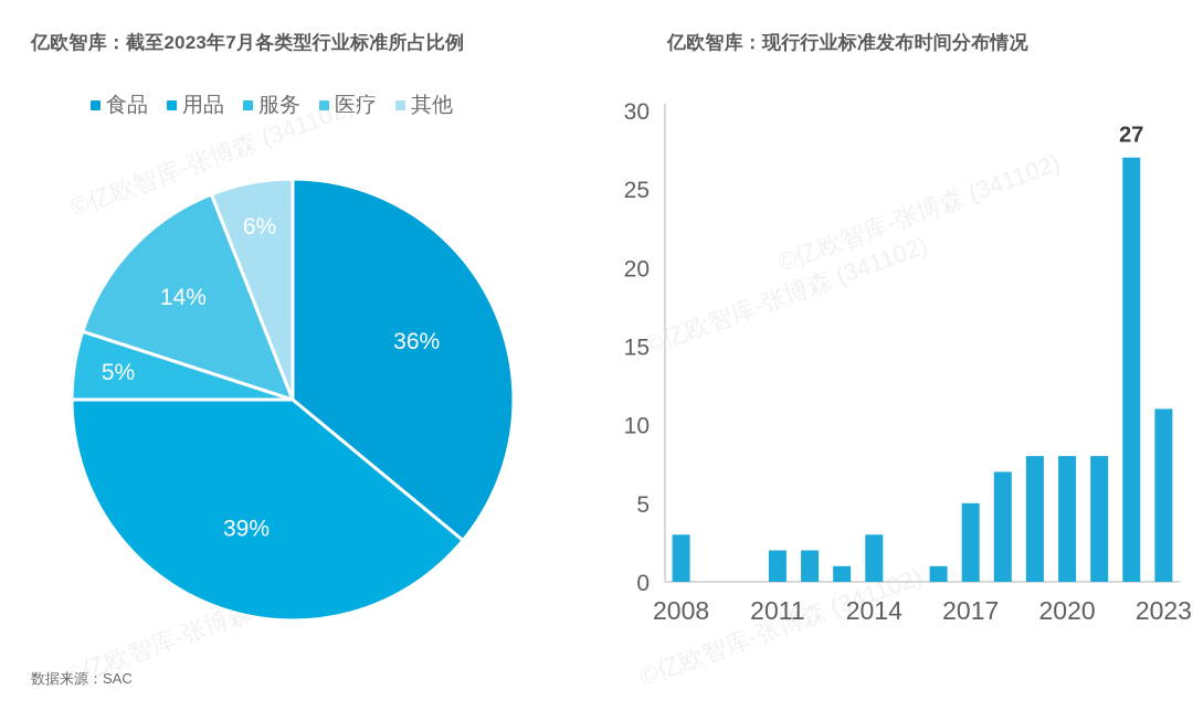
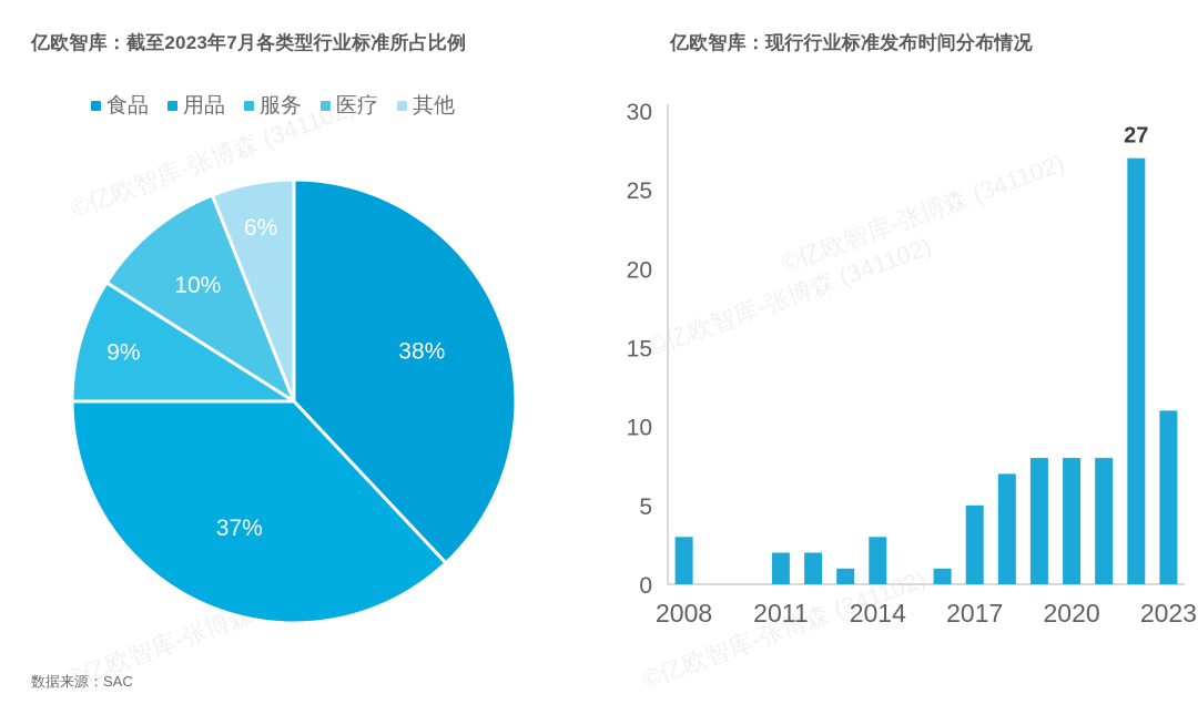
亿欧智库：截至2023年7月各类型行业标准所占比例/食品: 36% -> 38%
亿欧智库：截至2023年7月各类型行业标准所占比例/用品: 39% -> 37%
亿欧智库：截至2023年7月各类型行业标准所占比例/服务: 5% -> 9%
亿欧智库：截至2023年7月各类型行业标准所占比例/医疗: 14% -> 10%
